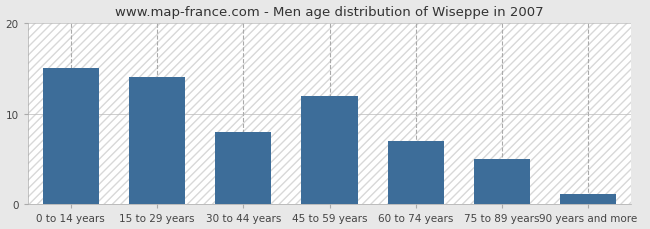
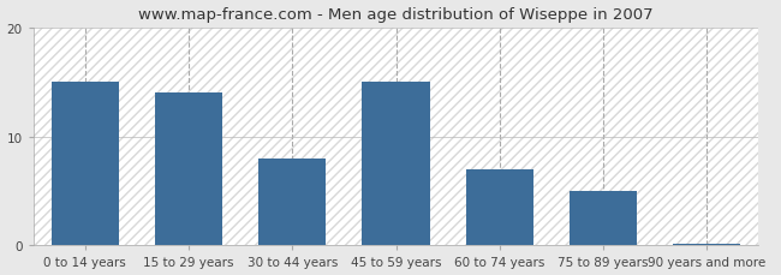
45 to 59 years: 12.0 -> 15.0
90 years and more: 1.2 -> 0.2
